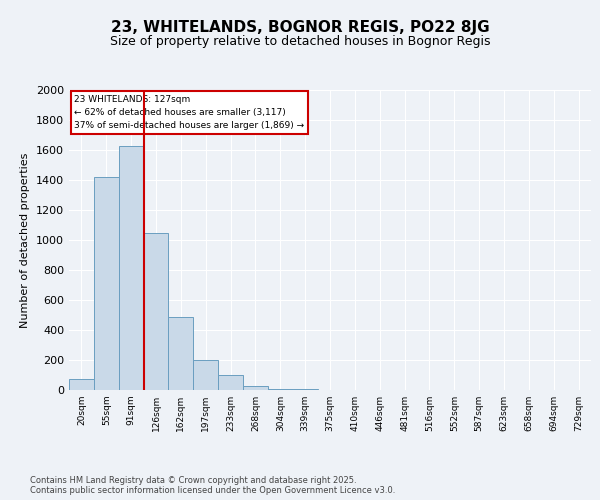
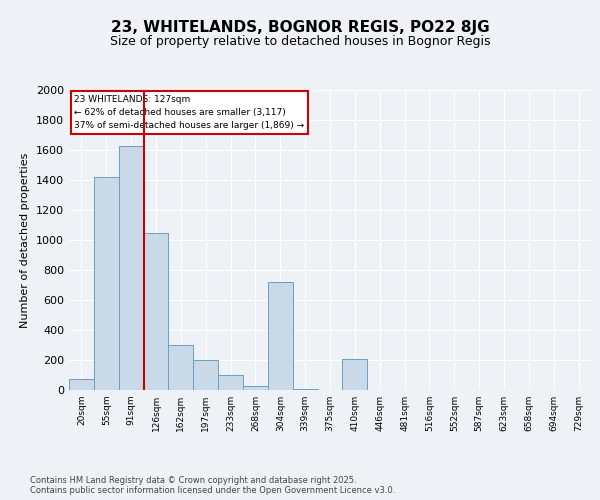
162sqm: 490 -> 300
304sqm: 10 -> 720
410sqm: 0 -> 210
